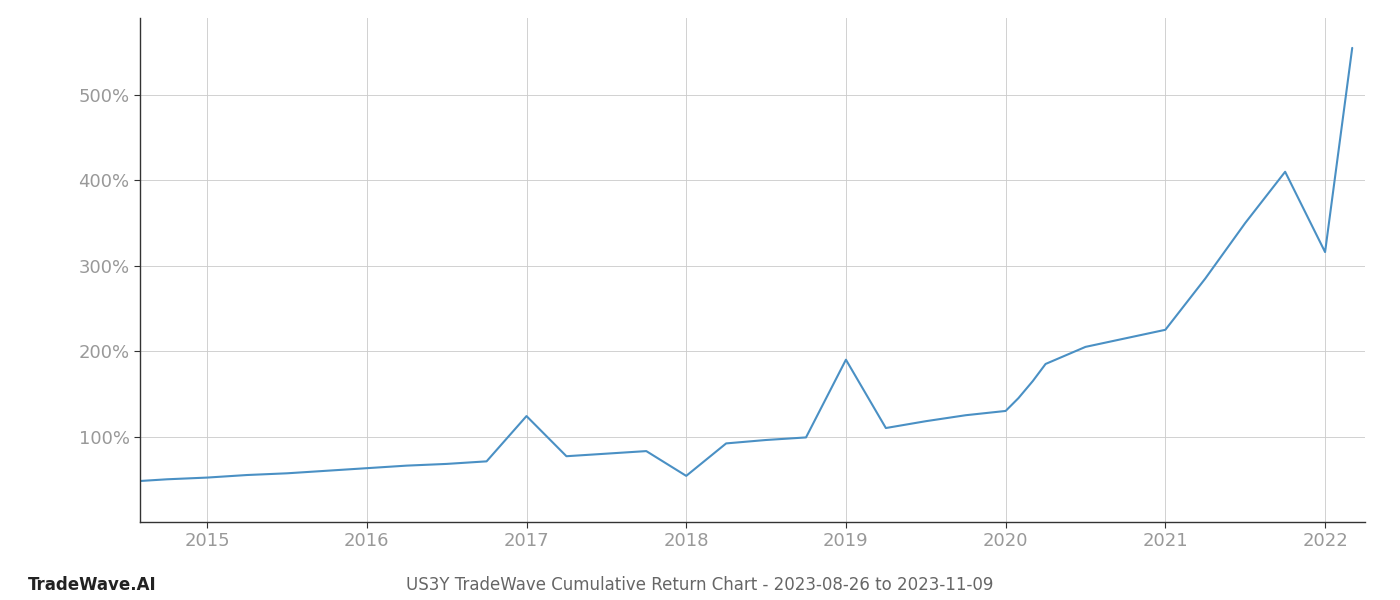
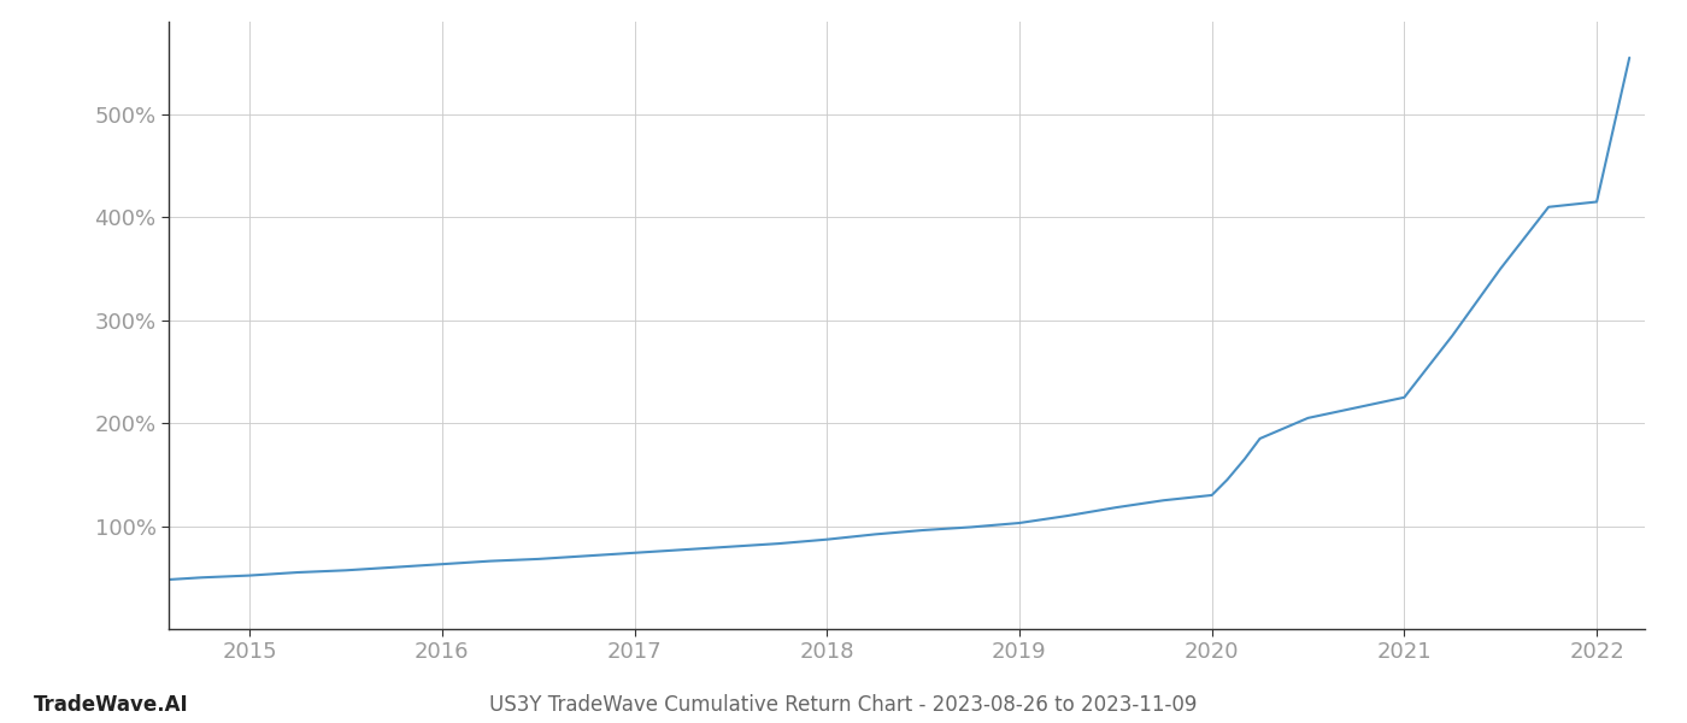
2017: 124% -> 74%
2018: 54% -> 87%
2019: 190% -> 103%
2022: 316% -> 415%
